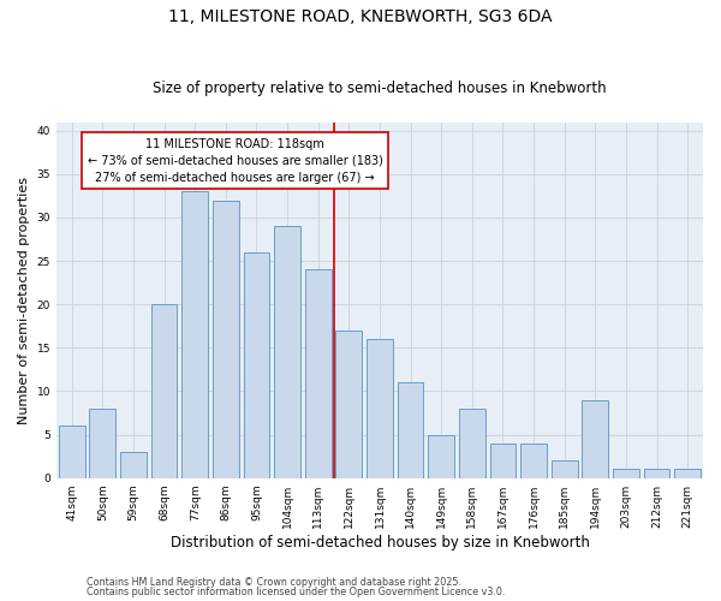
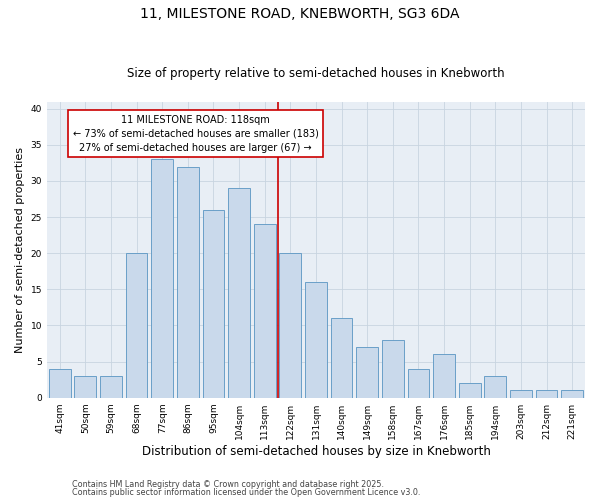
41sqm: 6 -> 4
50sqm: 8 -> 3
122sqm: 17 -> 20
149sqm: 5 -> 7
176sqm: 4 -> 6
194sqm: 9 -> 3
